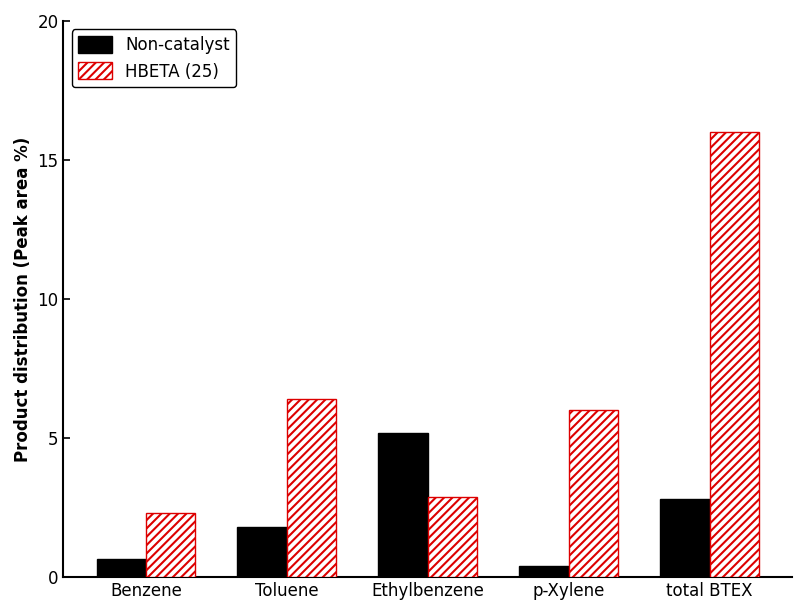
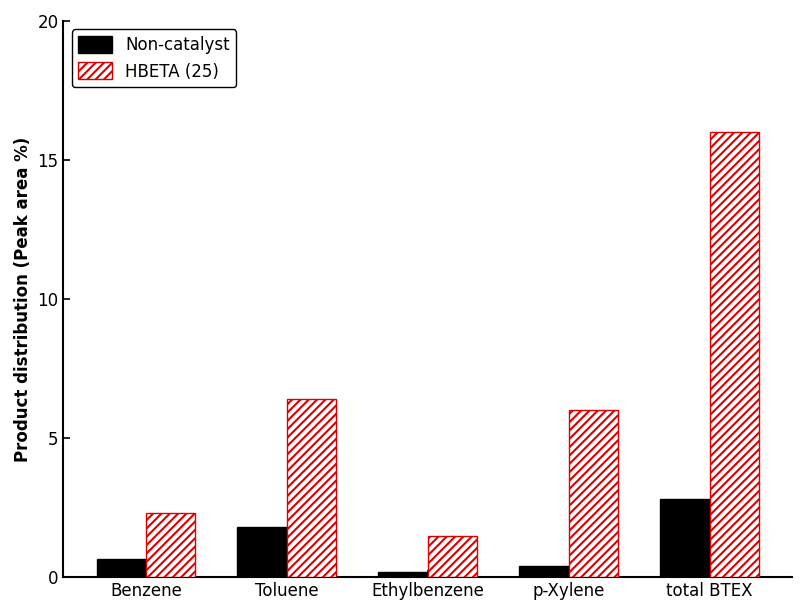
Non-catalyst/Ethylbenzene: 5.20 -> 0.20
HBETA (25)/Ethylbenzene: 2.9 -> 1.5
